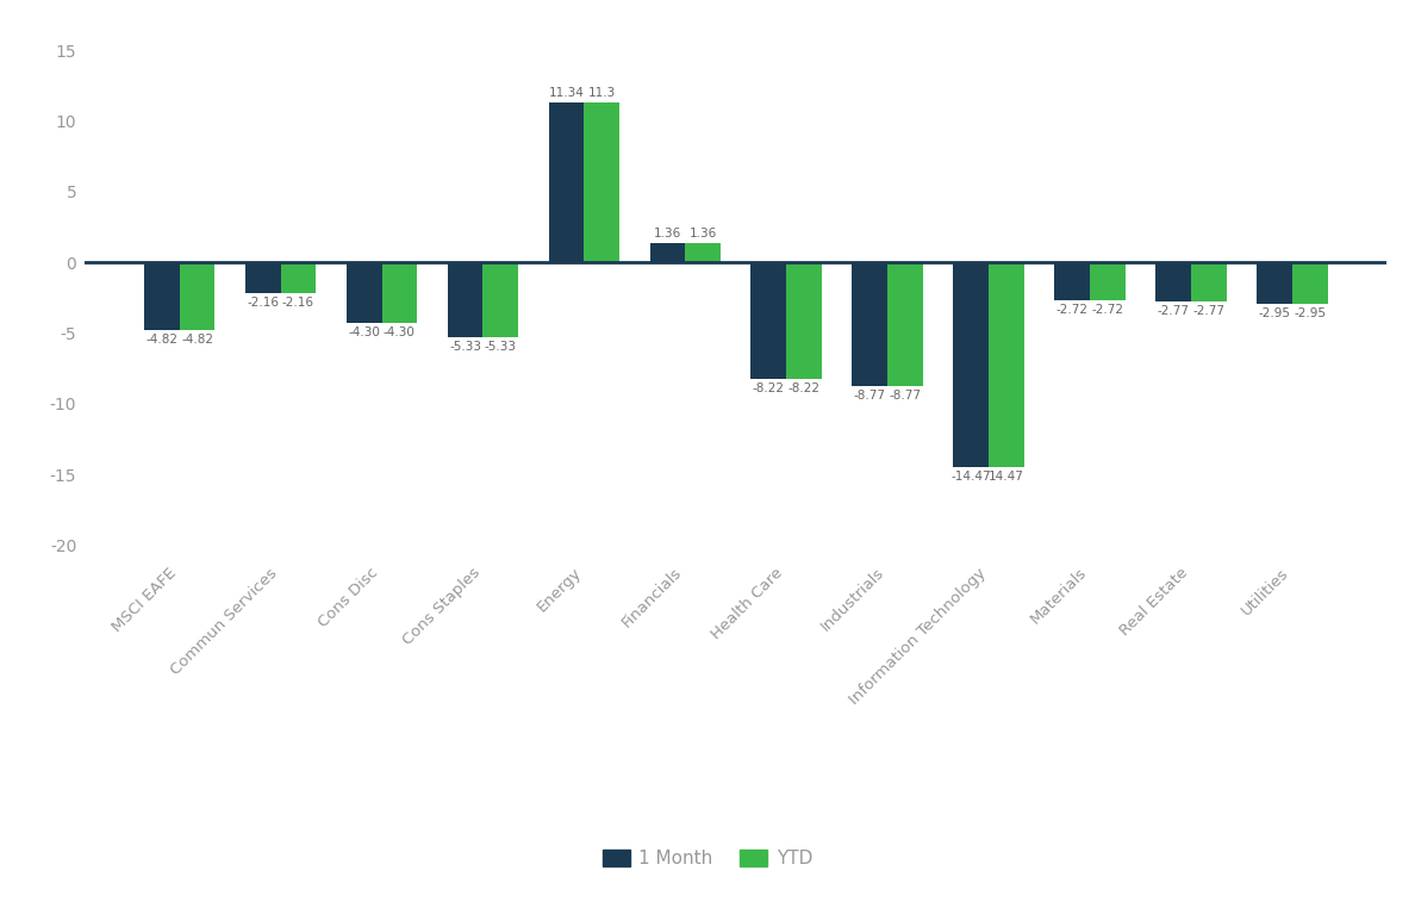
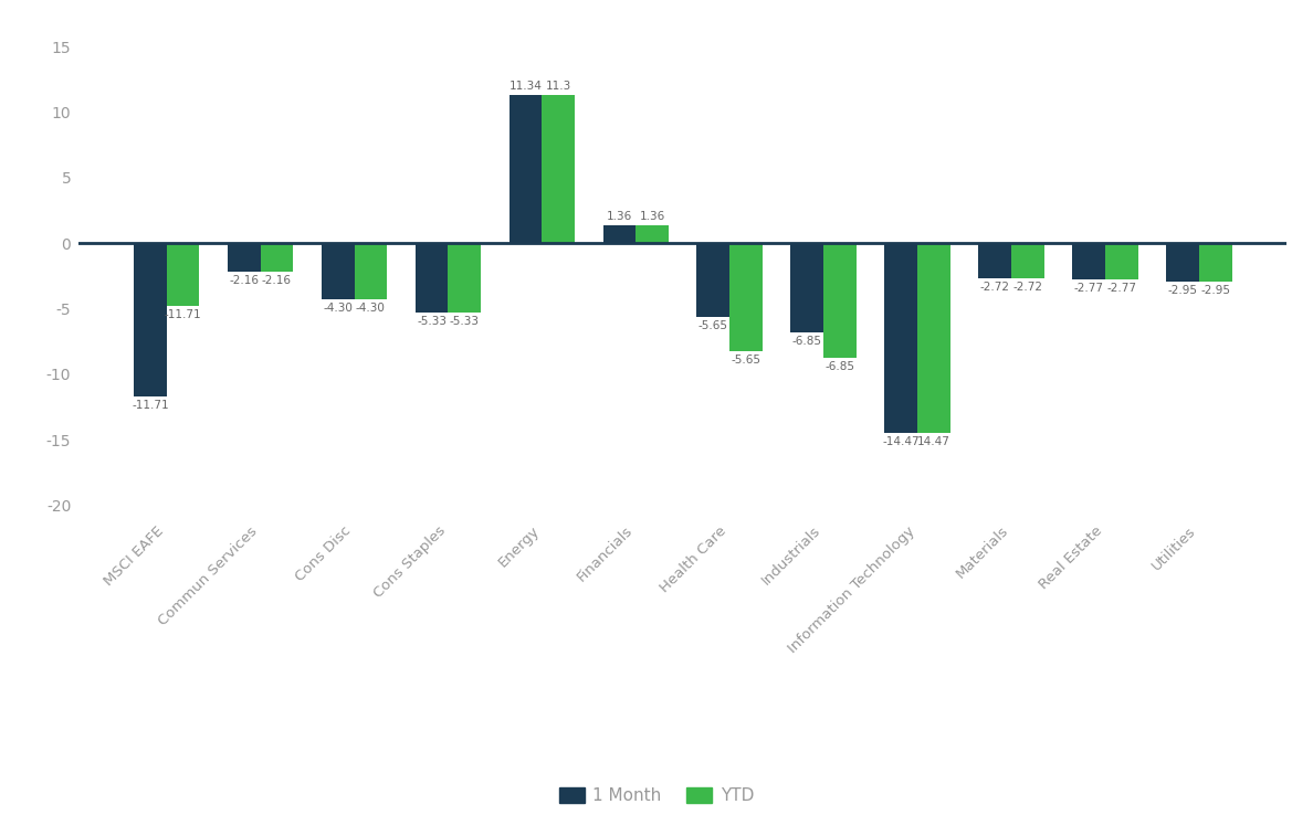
1 Month/MSCI EAFE: -4.82 -> -11.71
1 Month/Health Care: -8.22 -> -5.65
1 Month/Industrials: -8.77 -> -6.85
